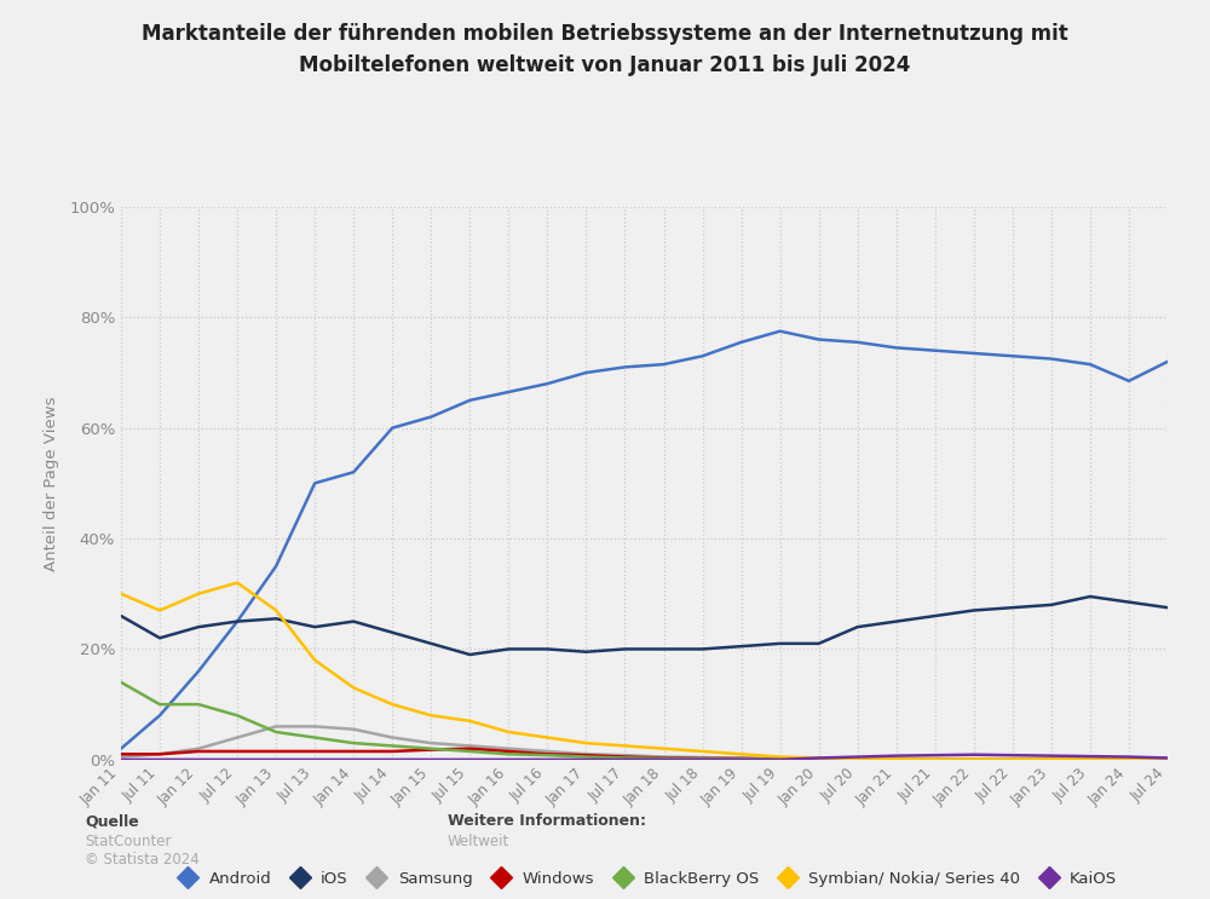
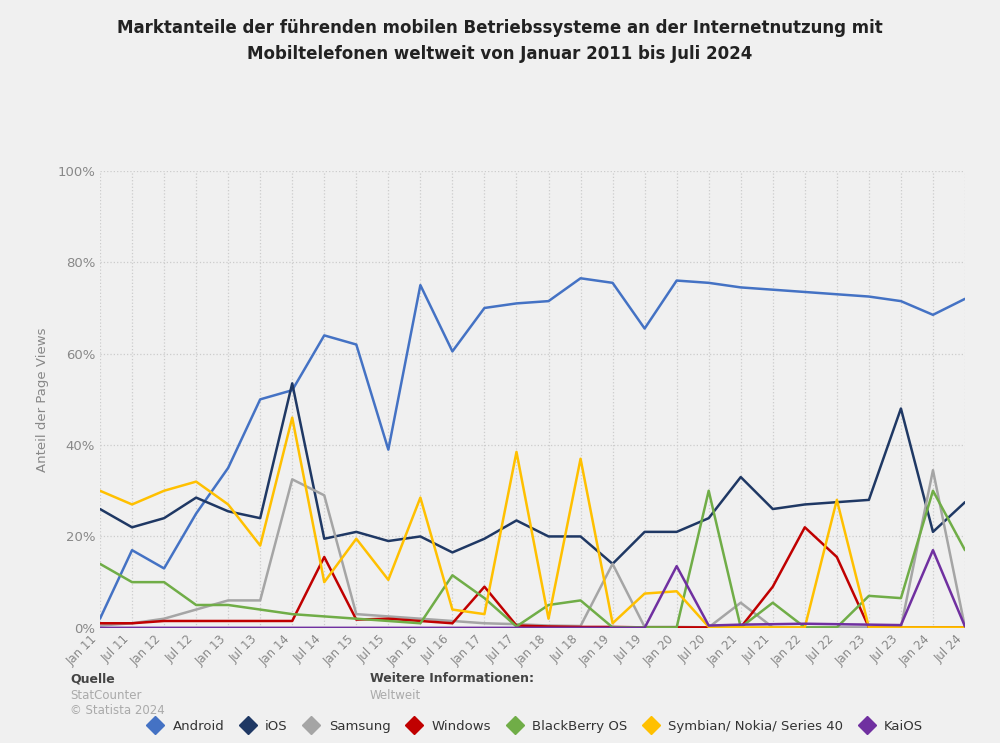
Android/Jul 11: 8.0% -> 17.0%
Android/Jan 12: 16.0% -> 13.0%
iOS/Jul 12: 25.0% -> 28.5%
BlackBerry OS/Jul 12: 8.0% -> 5.0%
iOS/Jan 14: 25.0% -> 53.5%
Samsung/Jan 14: 5.5% -> 32.5%
Symbian/ Nokia/ Series 40/Jan 14: 13.0% -> 46.0%
Android/Jul 14: 60.0% -> 64.0%
iOS/Jul 14: 23.0% -> 19.5%
Samsung/Jul 14: 4.0% -> 29.0%
Windows/Jul 14: 1.5% -> 15.5%
Symbian/ Nokia/ Series 40/Jan 15: 8.0% -> 19.5%
Android/Jul 15: 65.0% -> 39.0%
Symbian/ Nokia/ Series 40/Jul 15: 7.0% -> 10.5%
Android/Jan 16: 66.5% -> 75.0%
Symbian/ Nokia/ Series 40/Jan 16: 5.0% -> 28.5%
Android/Jul 16: 68.0% -> 60.5%
iOS/Jul 16: 20.0% -> 16.5%
BlackBerry OS/Jul 16: 0.8% -> 11.5%
Windows/Jan 17: 0.8% -> 9.0%
BlackBerry OS/Jan 17: 0.5% -> 6.5%
iOS/Jul 17: 20.0% -> 23.5%
Symbian/ Nokia/ Series 40/Jul 17: 2.5% -> 38.5%
BlackBerry OS/Jan 18: 0.2% -> 5.0%
Android/Jul 18: 73.0% -> 76.5%
BlackBerry OS/Jul 18: 0.1% -> 6.0%
Symbian/ Nokia/ Series 40/Jul 18: 1.5% -> 37.0%
iOS/Jan 19: 20.5% -> 14.0%
Samsung/Jan 19: 0.3% -> 14.0%
Android/Jul 19: 77.5% -> 65.5%
Symbian/ Nokia/ Series 40/Jul 19: 0.5% -> 7.5%
Symbian/ Nokia/ Series 40/Jan 20: 0.3% -> 8.0%
KaiOS/Jan 20: 0.3% -> 13.5%
BlackBerry OS/Jul 20: 0.1% -> 30.0%
iOS/Jan 21: 25.0% -> 33.0%
Samsung/Jan 21: 0.1% -> 5.5%
Windows/Jul 21: 0.1% -> 9.0%
BlackBerry OS/Jul 21: 0.1% -> 5.5%
Windows/Jan 22: 0.1% -> 22.0%
Windows/Jul 22: 0.1% -> 15.5%
Symbian/ Nokia/ Series 40/Jul 22: 0.1% -> 28.0%
BlackBerry OS/Jan 23: 0.1% -> 7.0%
iOS/Jul 23: 29.5% -> 48.0%
BlackBerry OS/Jul 23: 0.1% -> 6.5%
iOS/Jan 24: 28.5% -> 21.0%
Samsung/Jan 24: 0.1% -> 34.5%
BlackBerry OS/Jan 24: 0.1% -> 30.0%
KaiOS/Jan 24: 0.5% -> 17.0%
BlackBerry OS/Jul 24: 0.1% -> 17.0%
